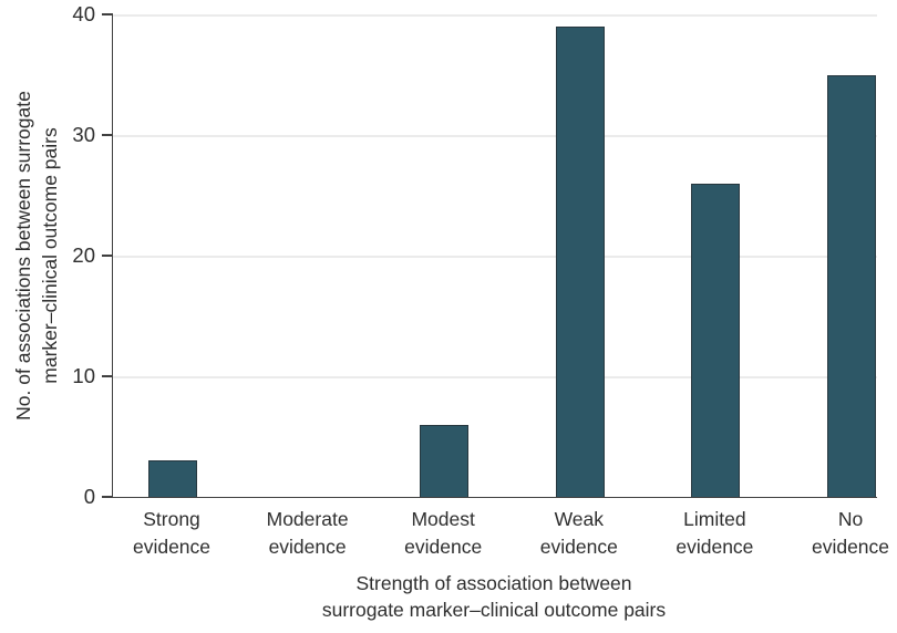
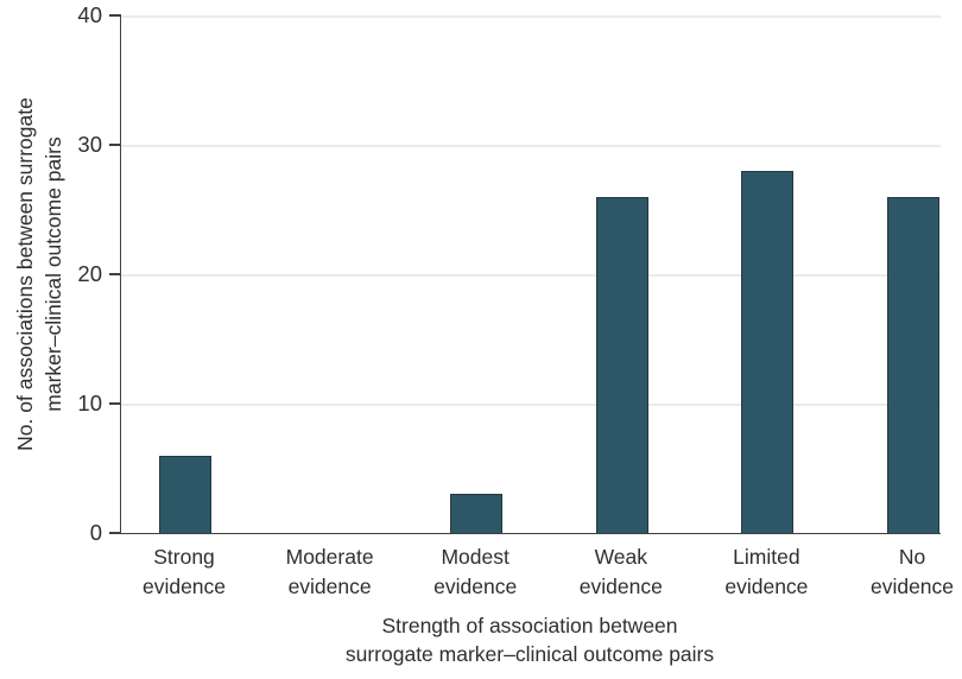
Strong evidence: 3 -> 6
Modest evidence: 6 -> 3
Weak evidence: 39 -> 26
Limited evidence: 26 -> 28
No evidence: 35 -> 26
